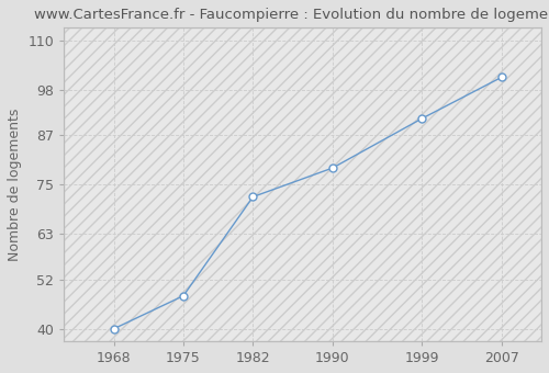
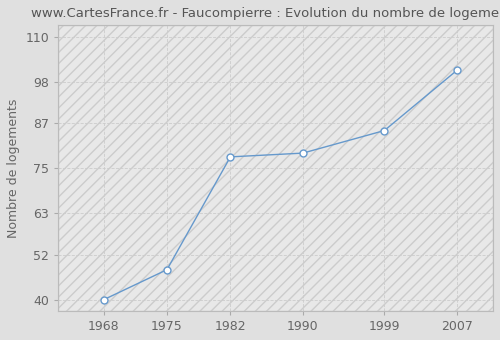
1982: 72 -> 78
1999: 91 -> 85
